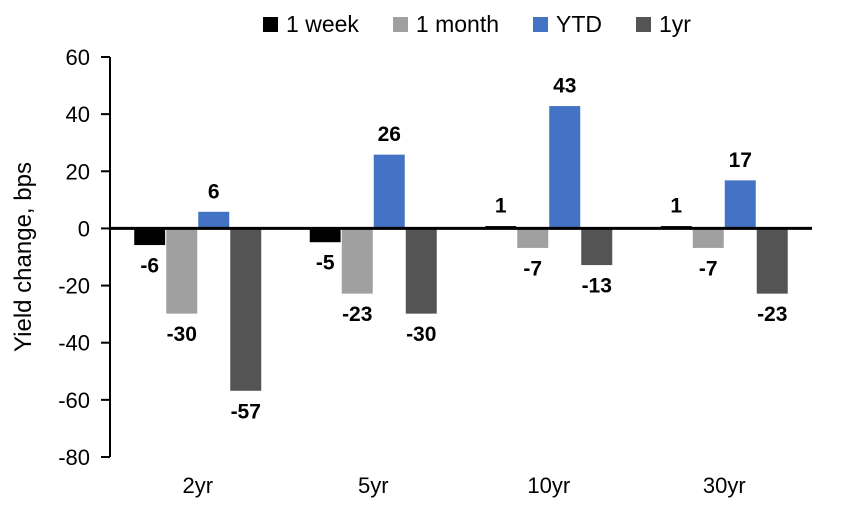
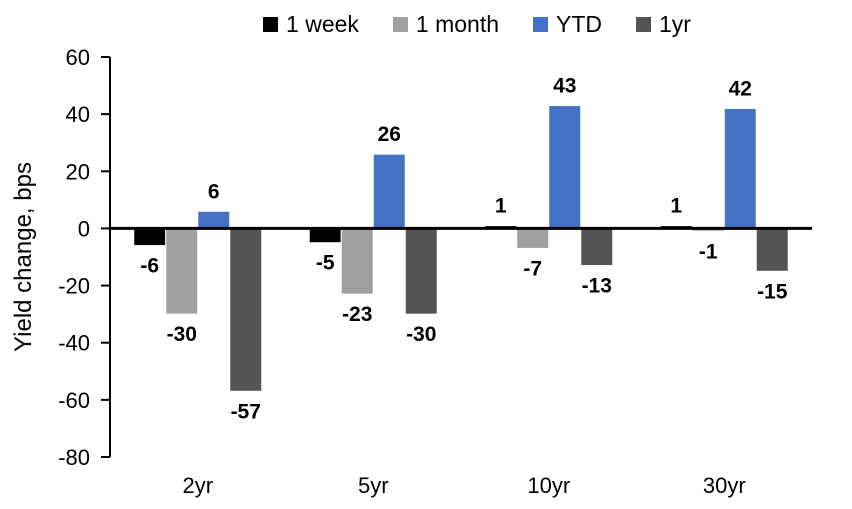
1 month/30yr: -7 -> -1
YTD/30yr: 17 -> 42
1yr/30yr: -23 -> -15
